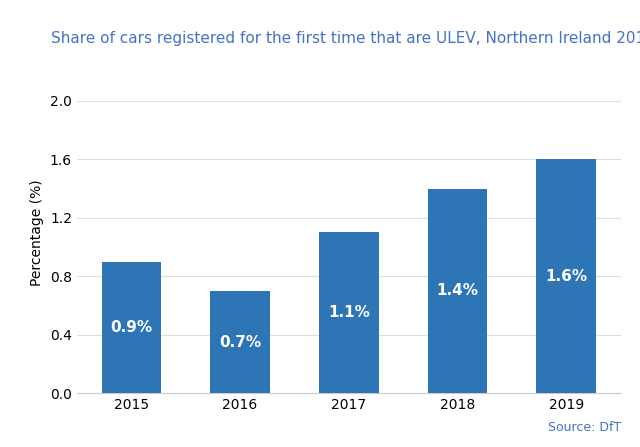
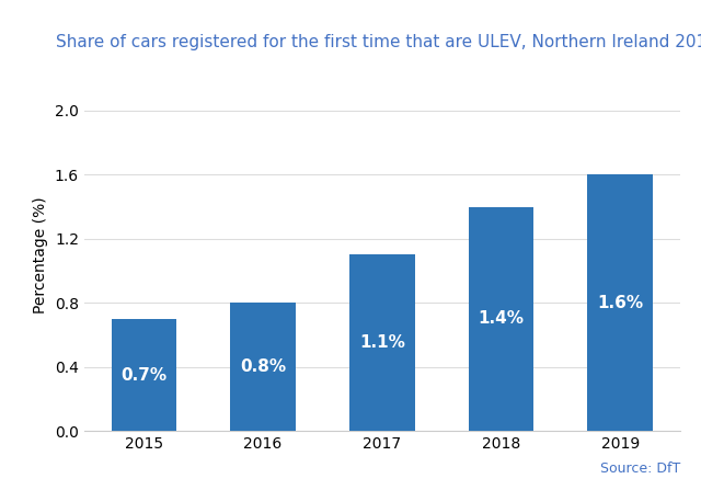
2015: 0.9% -> 0.7%
2016: 0.7% -> 0.8%
